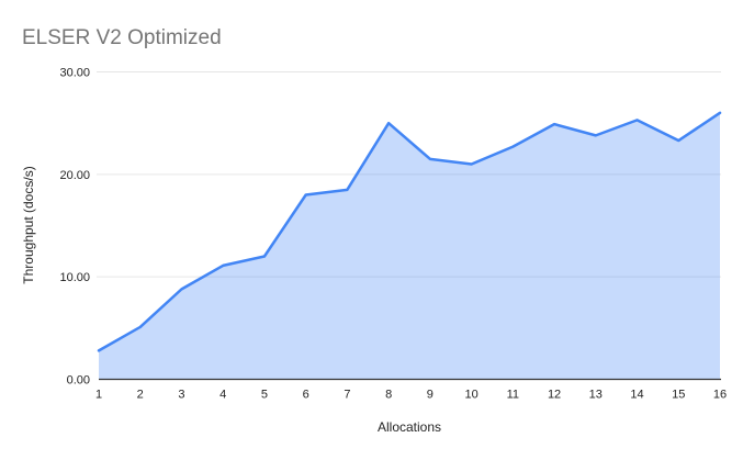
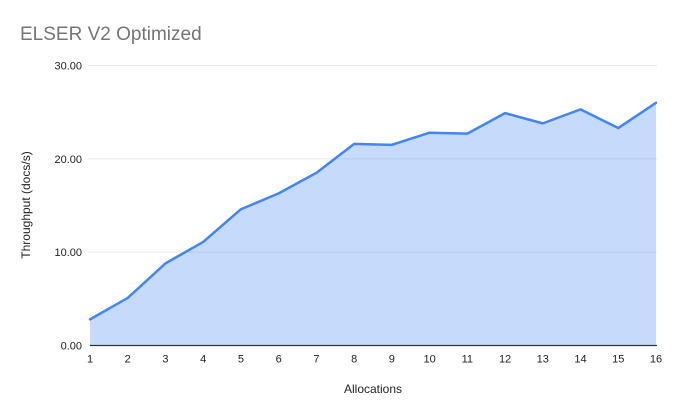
5: 12 -> 15
6: 18 -> 16
8: 25 -> 22
10: 21 -> 23
